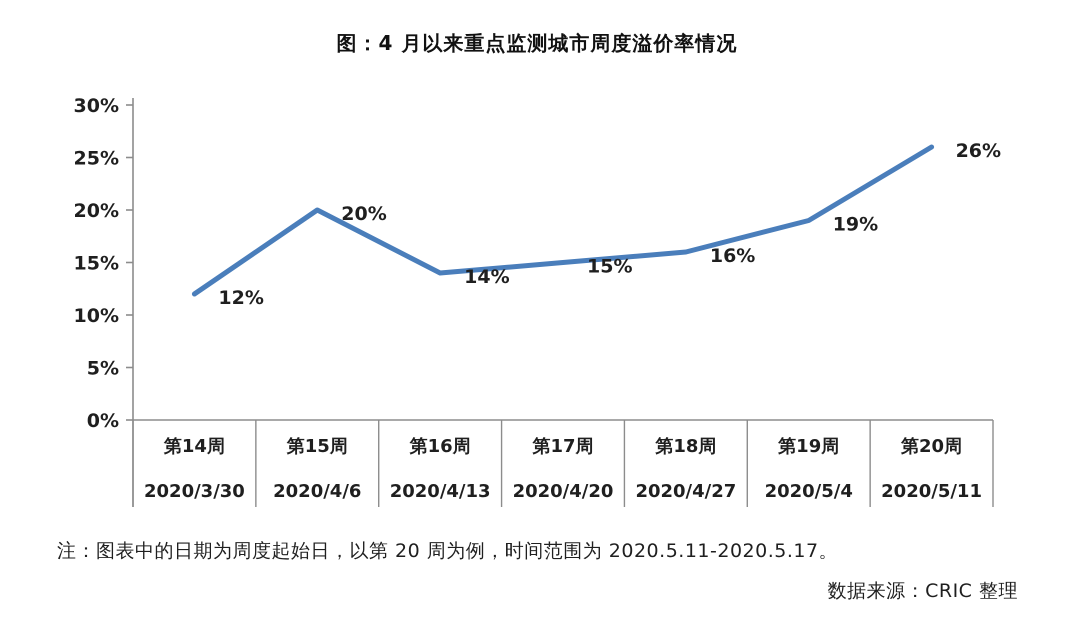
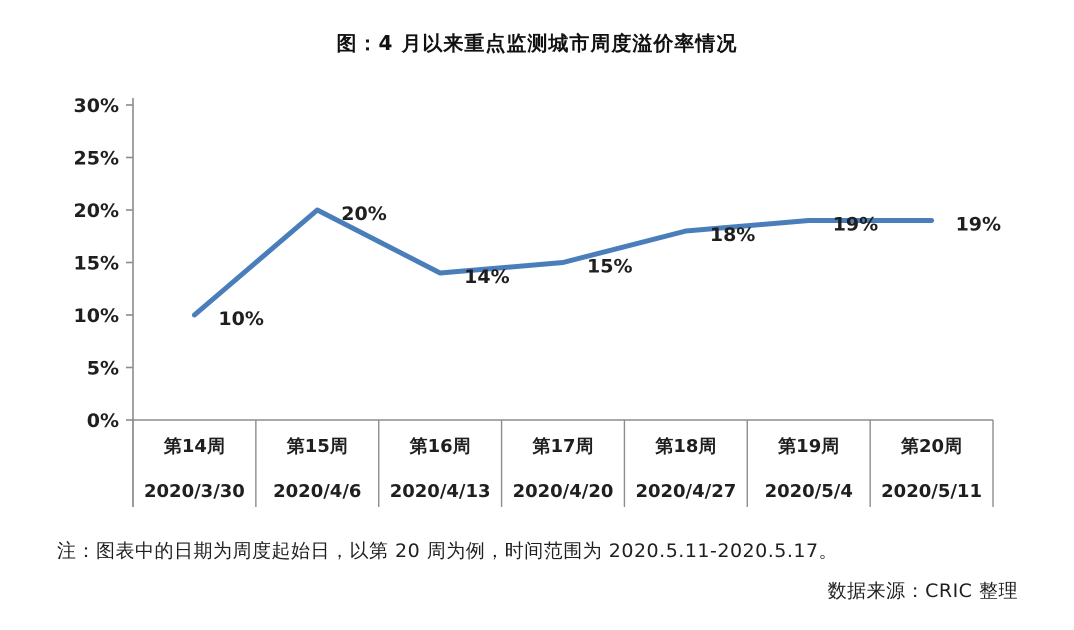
第14周: 12% -> 10%
第18周: 16% -> 18%
第20周: 26% -> 19%
